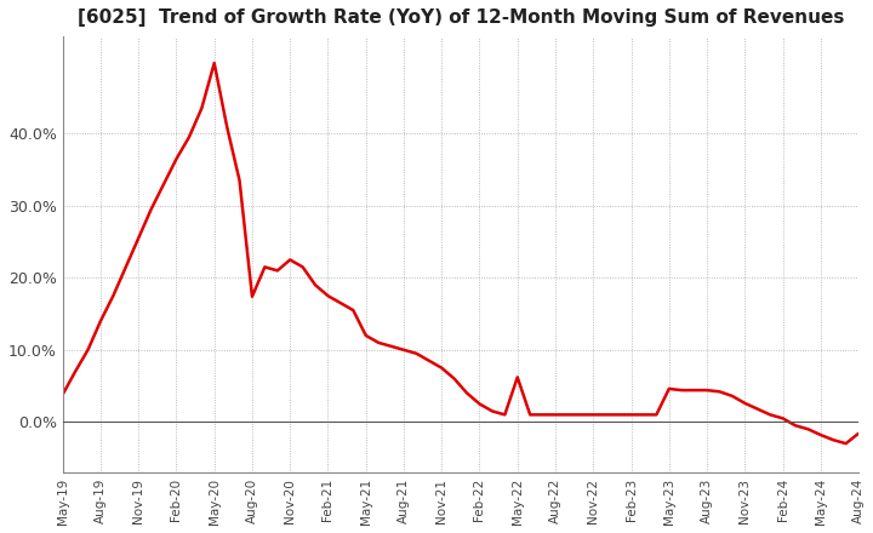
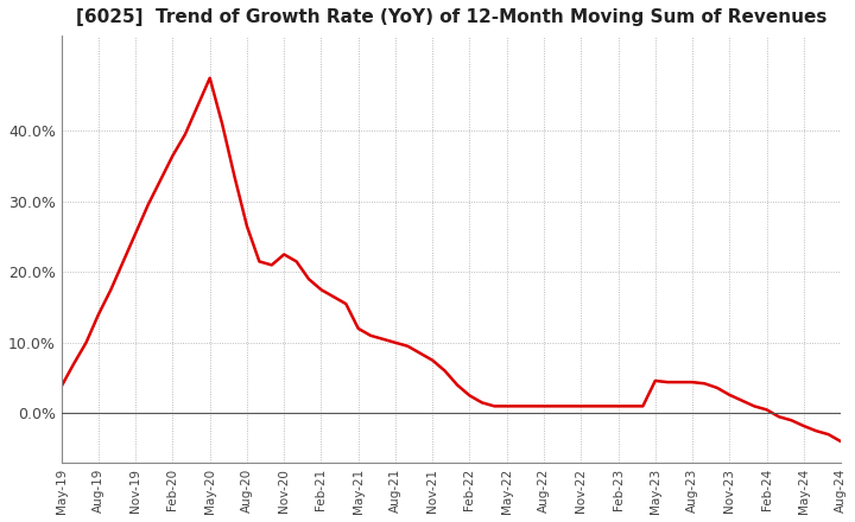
May-20: 49.8% -> 47.5%
Aug-20: 17.4% -> 26.5%
May-22: 6.2% -> 1.0%
Aug-24: -1.6% -> -4.0%
